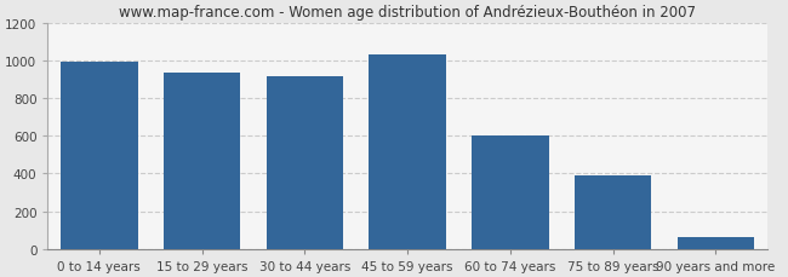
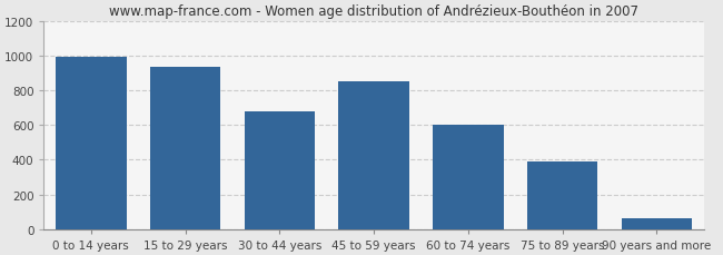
30 to 44 years: 920 -> 680
45 to 59 years: 1030 -> 850
